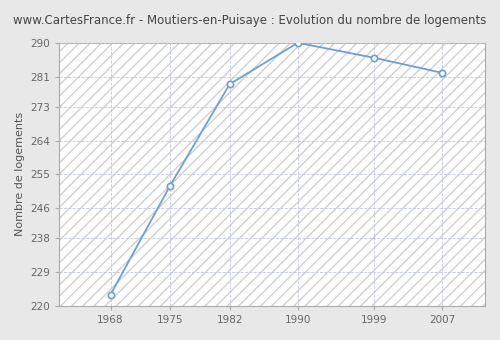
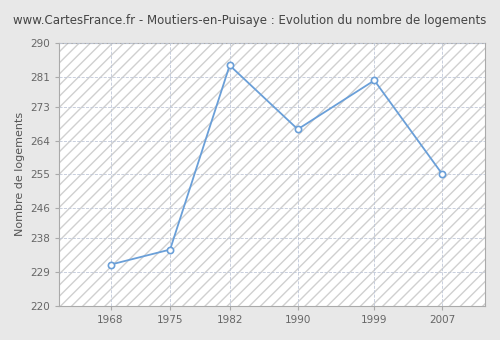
1968: 223 -> 231
1975: 252 -> 235
1982: 279 -> 284
1990: 290 -> 267
1999: 286 -> 280
2007: 282 -> 255
